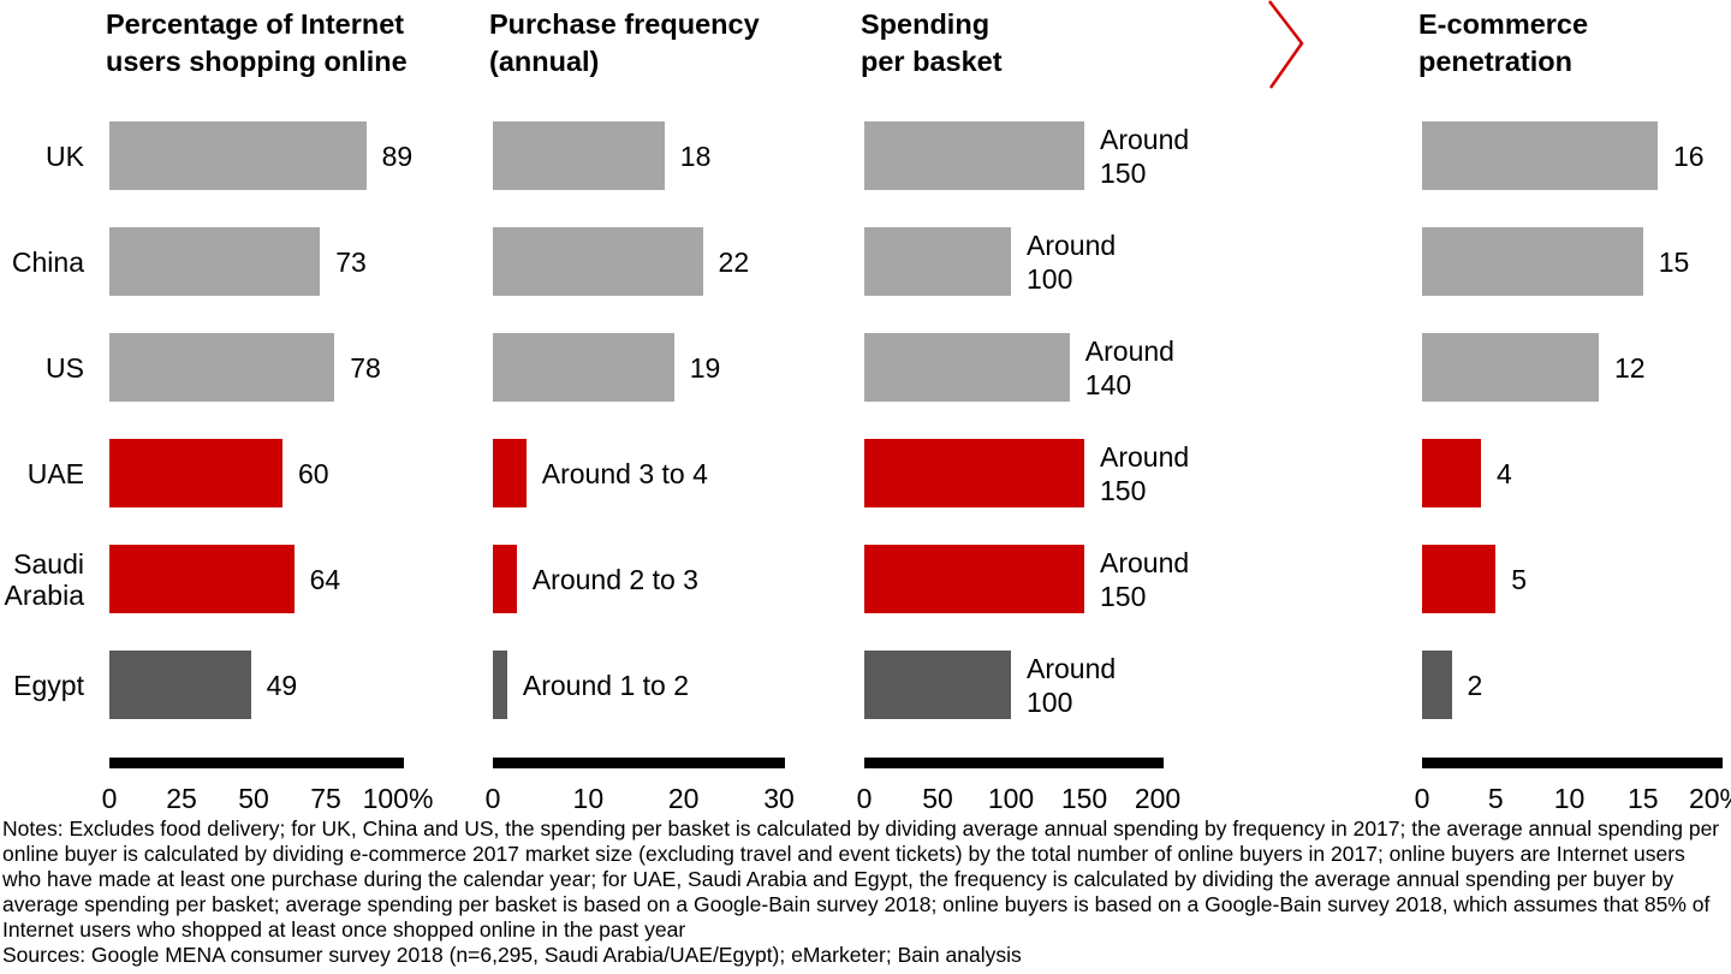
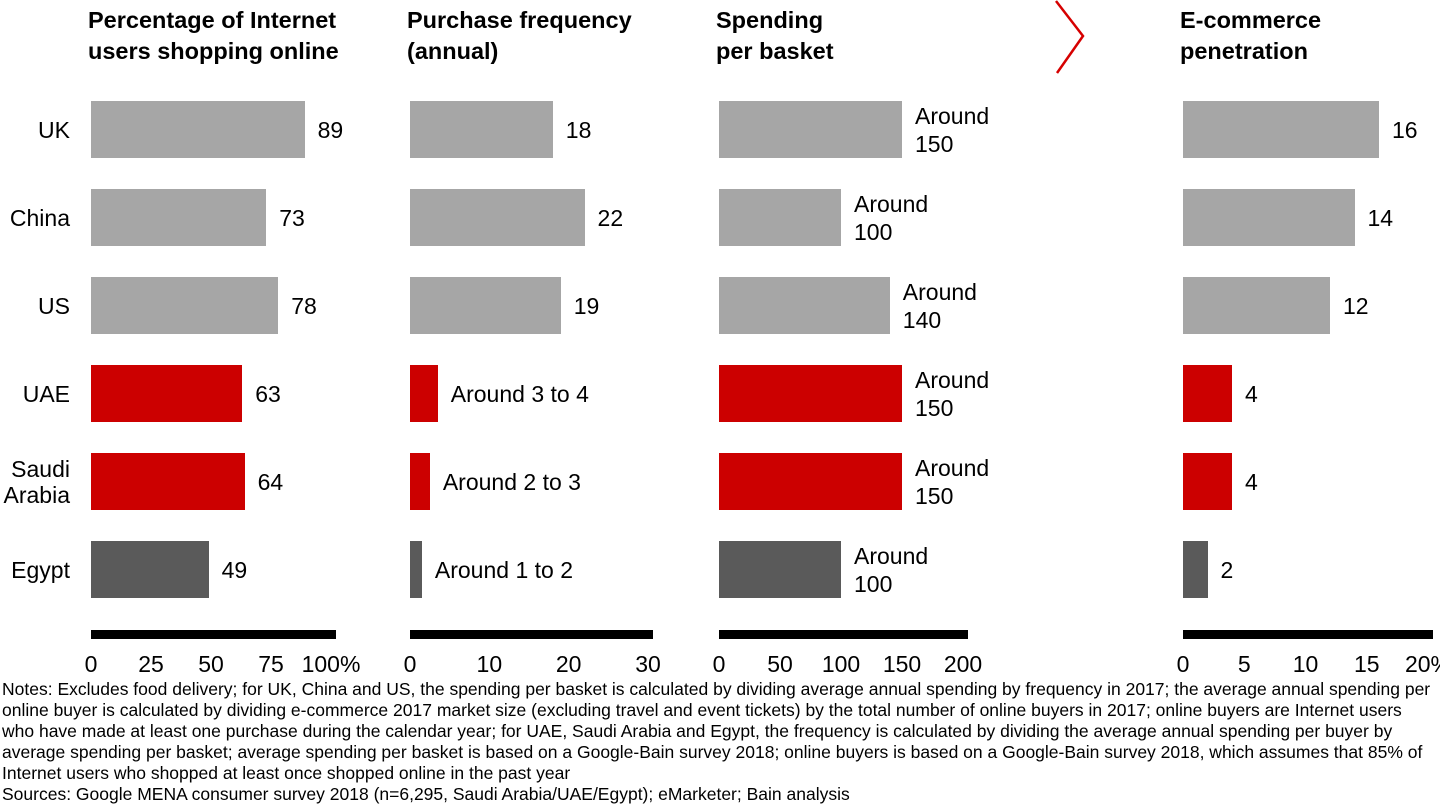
Percentage of Internet users shopping online/UAE: 60 -> 63
E-commerce penetration/China: 15 -> 14
E-commerce penetration/Saudi Arabia: 5 -> 4
